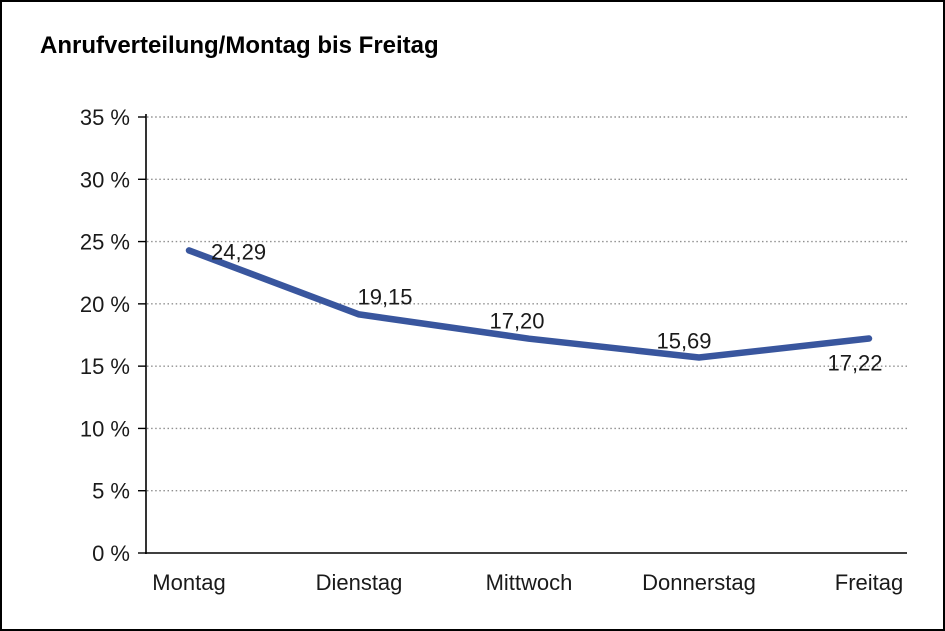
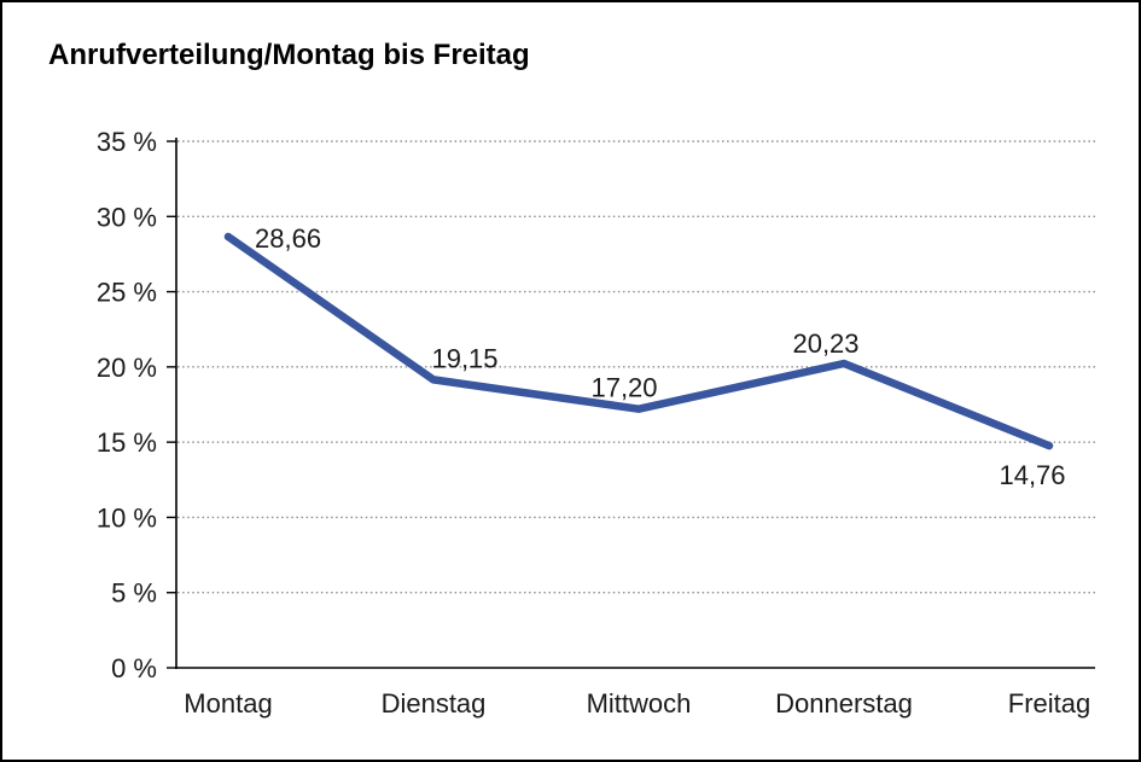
Montag: 24,29 -> 28,66
Donnerstag: 15,69 -> 20,23
Freitag: 17,22 -> 14,76
